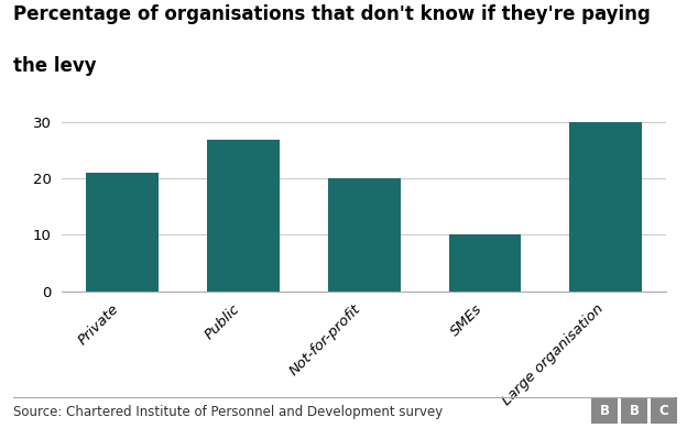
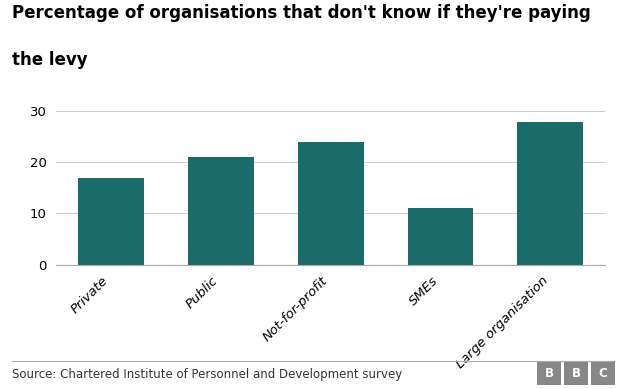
Private: 21 -> 17
Public: 27 -> 21
Not-for-profit: 20 -> 24
SMEs: 10 -> 11
Large organisation: 30 -> 28
